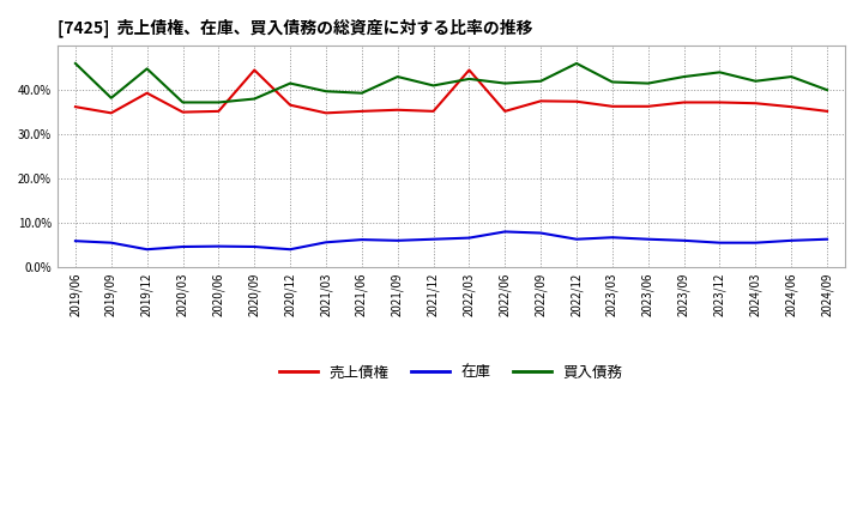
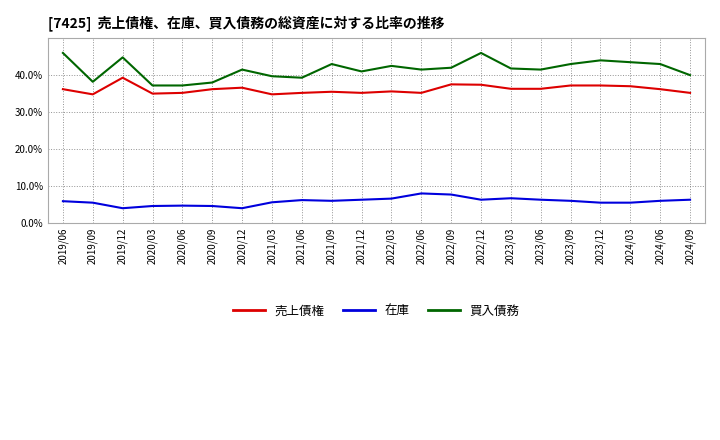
売上債権/2020/09: 44.5% -> 36.2%
売上債権/2022/03: 44.5% -> 35.6%
買入債務/2024/03: 42.0% -> 43.5%
